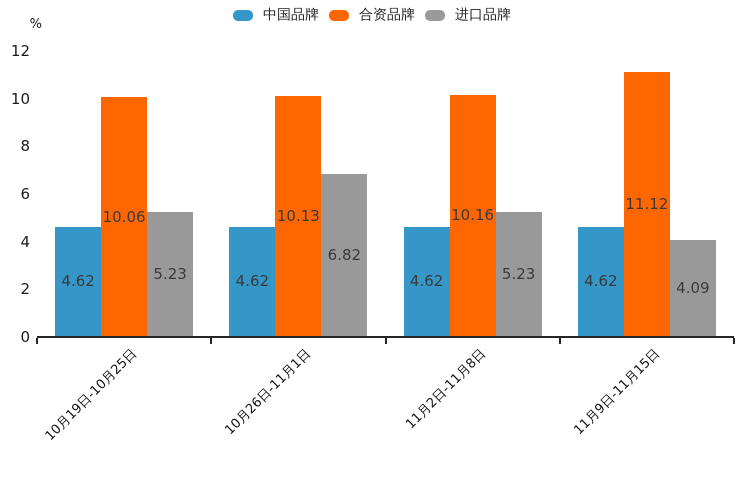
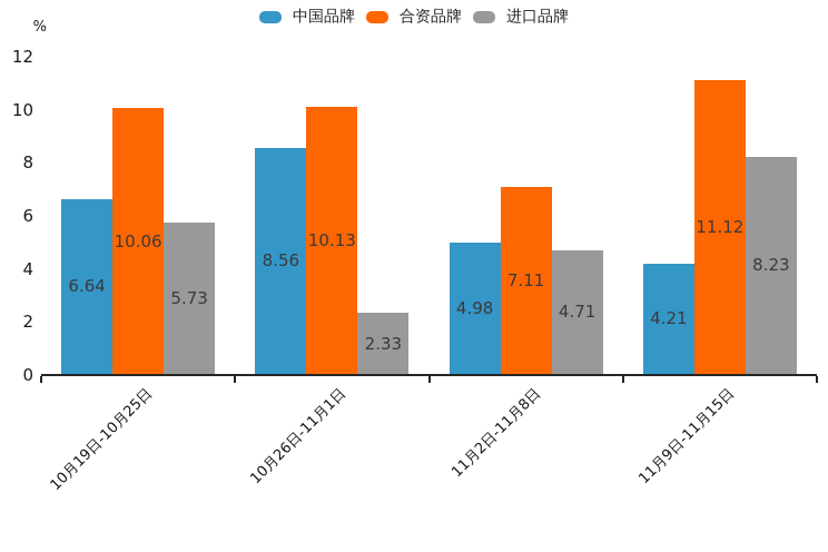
中国品牌/10月19日-10月25日: 4.62 -> 6.64
进口品牌/10月19日-10月25日: 5.23 -> 5.73
中国品牌/10月26日-11月1日: 4.62 -> 8.56
进口品牌/10月26日-11月1日: 6.82 -> 2.33
中国品牌/11月2日-11月8日: 4.62 -> 4.98
合资品牌/11月2日-11月8日: 10.16 -> 7.11
进口品牌/11月2日-11月8日: 5.23 -> 4.71
中国品牌/11月9日-11月15日: 4.62 -> 4.21
进口品牌/11月9日-11月15日: 4.09 -> 8.23
